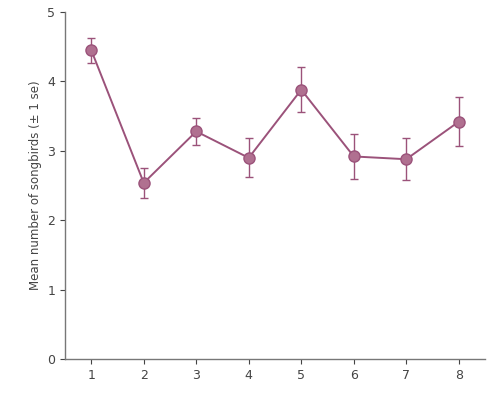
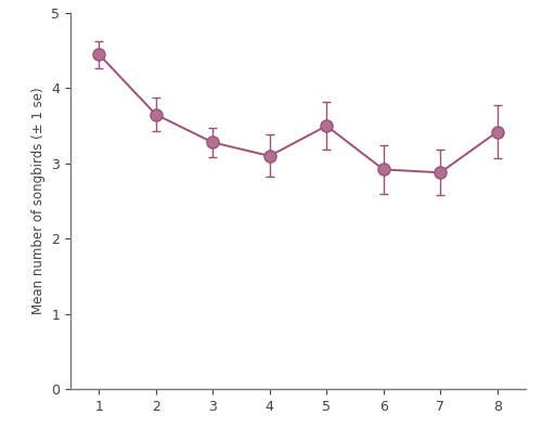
2: 2.54 -> 3.65
4: 2.90 -> 3.10
5: 3.88 -> 3.50
